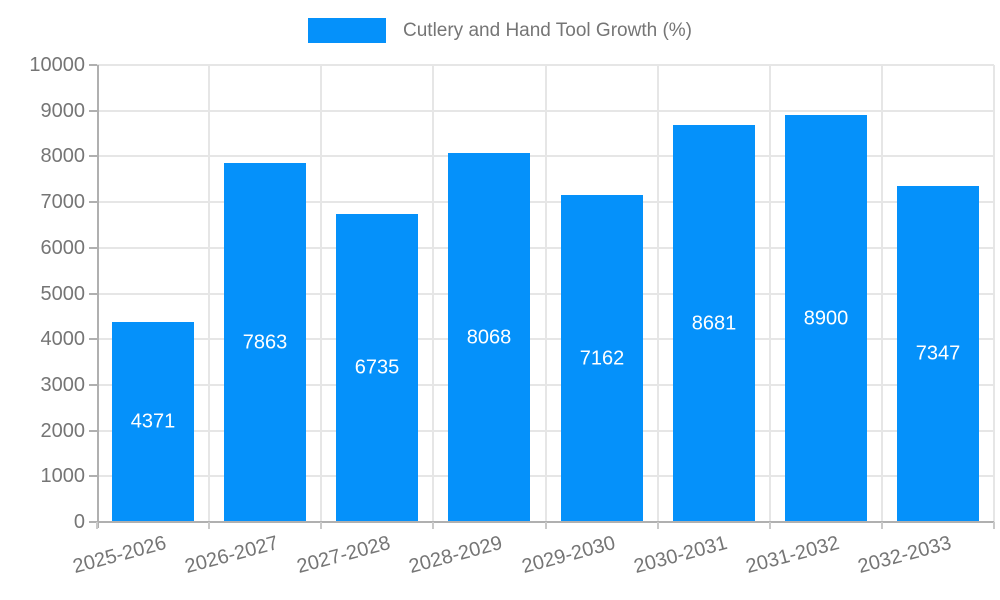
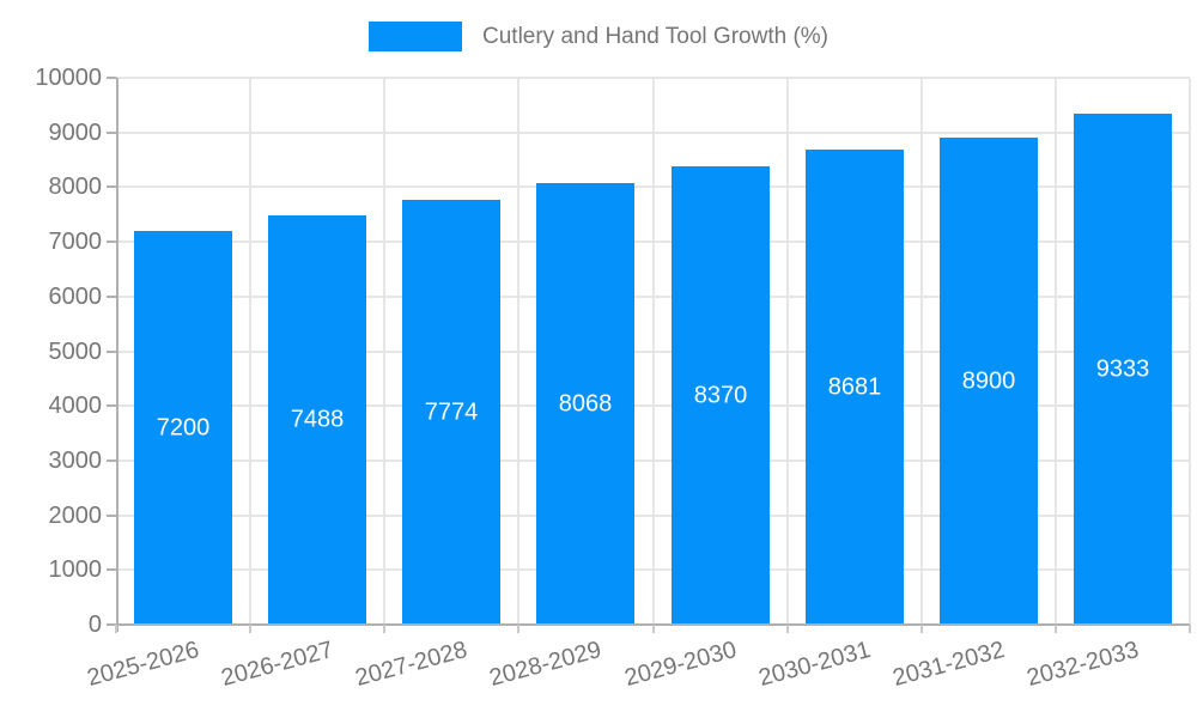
2025-2026: 4371 -> 7200
2026-2027: 7863 -> 7488
2027-2028: 6735 -> 7774
2029-2030: 7162 -> 8370
2032-2033: 7347 -> 9333
